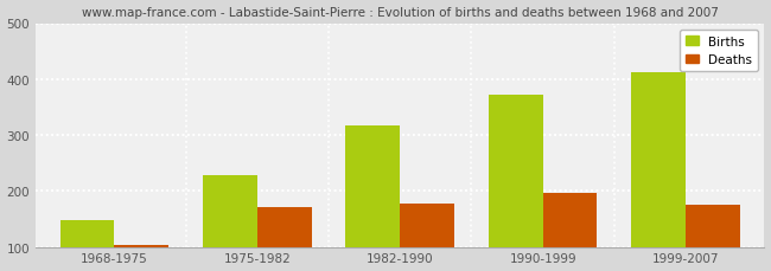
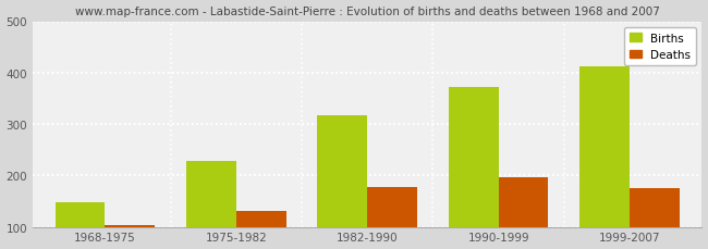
Deaths/1975-1982: 170 -> 130
